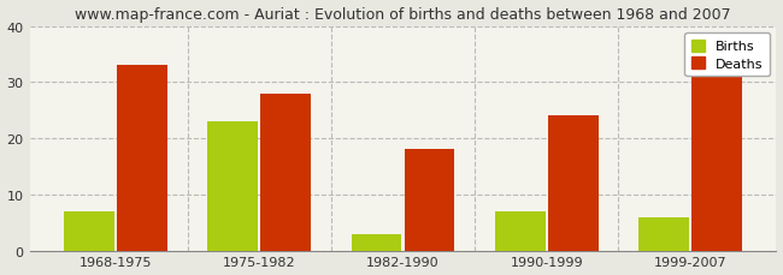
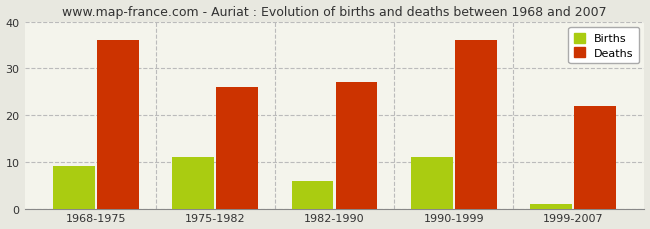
Births/1968-1975: 7 -> 9
Deaths/1968-1975: 33 -> 36
Births/1975-1982: 23 -> 11
Deaths/1975-1982: 28 -> 26
Births/1982-1990: 3 -> 6
Deaths/1982-1990: 18 -> 27
Births/1990-1999: 7 -> 11
Deaths/1990-1999: 24 -> 36
Births/1999-2007: 6 -> 1
Deaths/1999-2007: 31 -> 22
